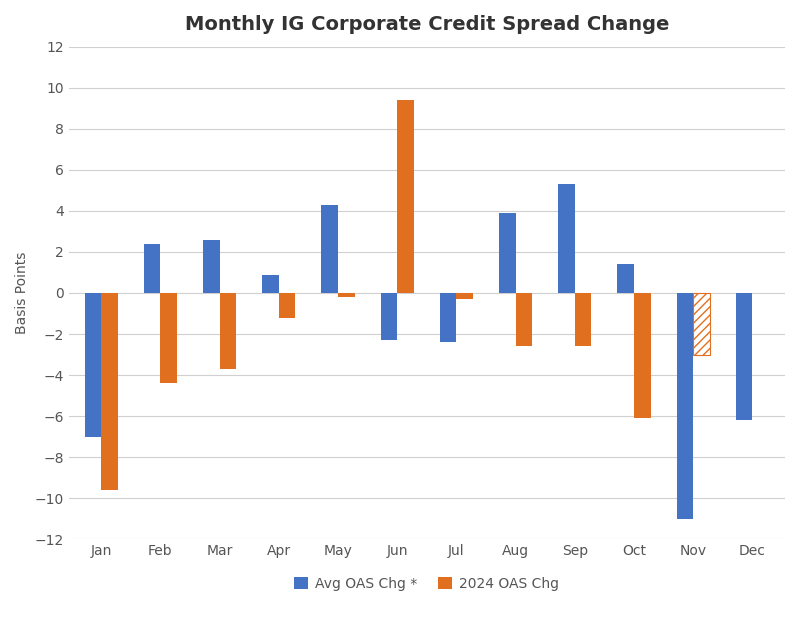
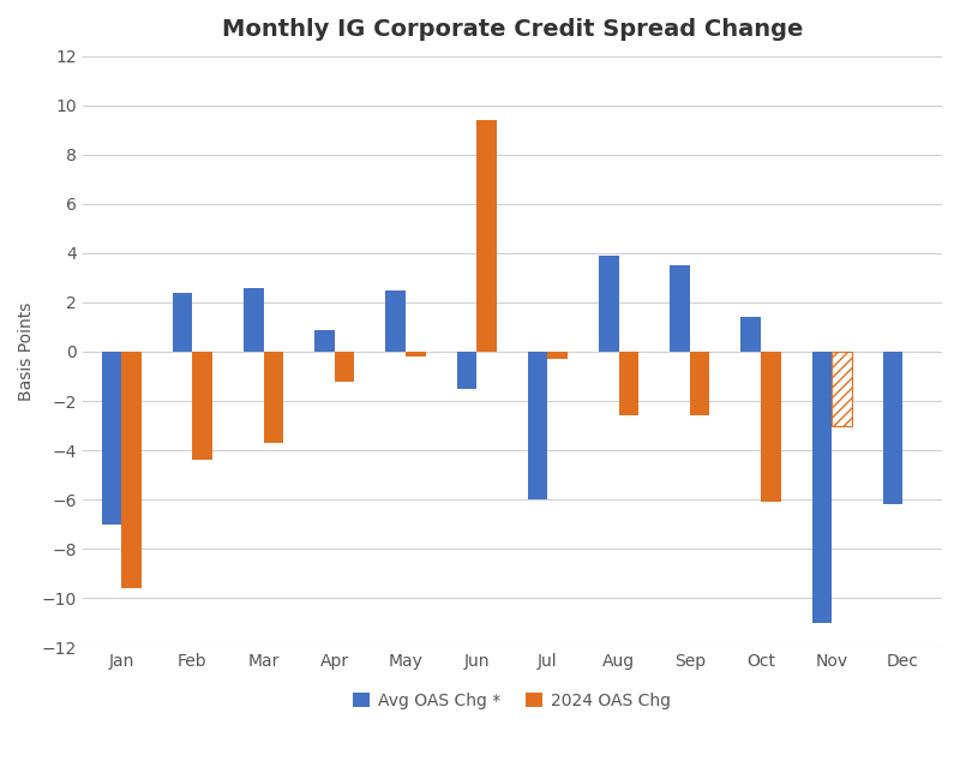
Avg OAS Chg */May: 4.3 -> 2.5
Avg OAS Chg */Jun: -2.3 -> -1.5
Avg OAS Chg */Jul: -2.4 -> -6.0
Avg OAS Chg */Sep: 5.3 -> 3.5
